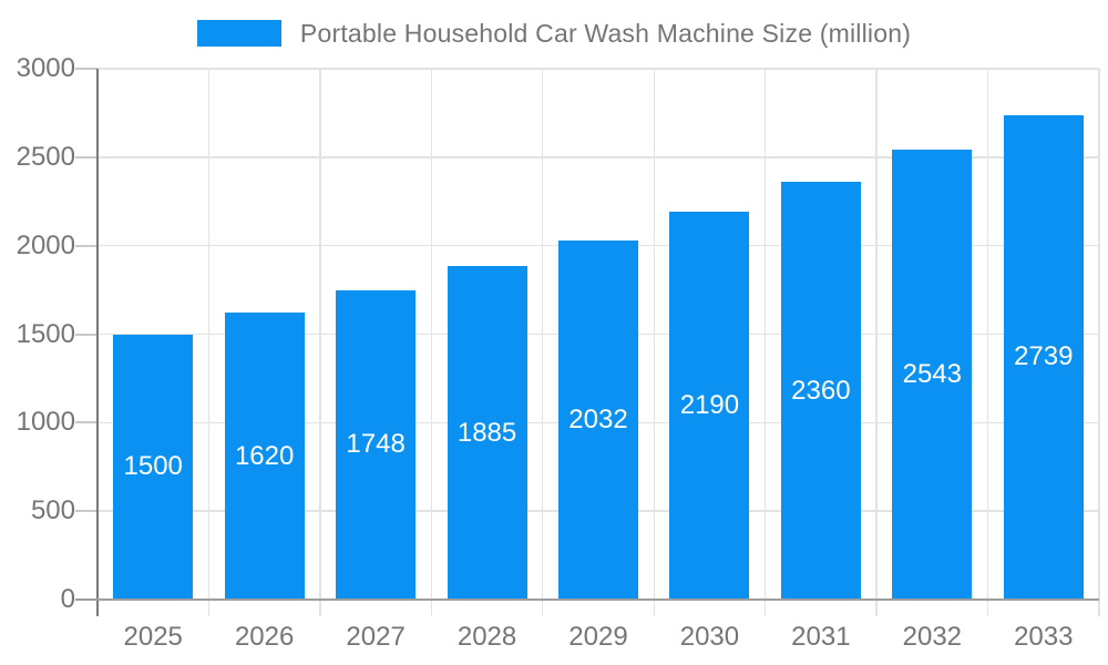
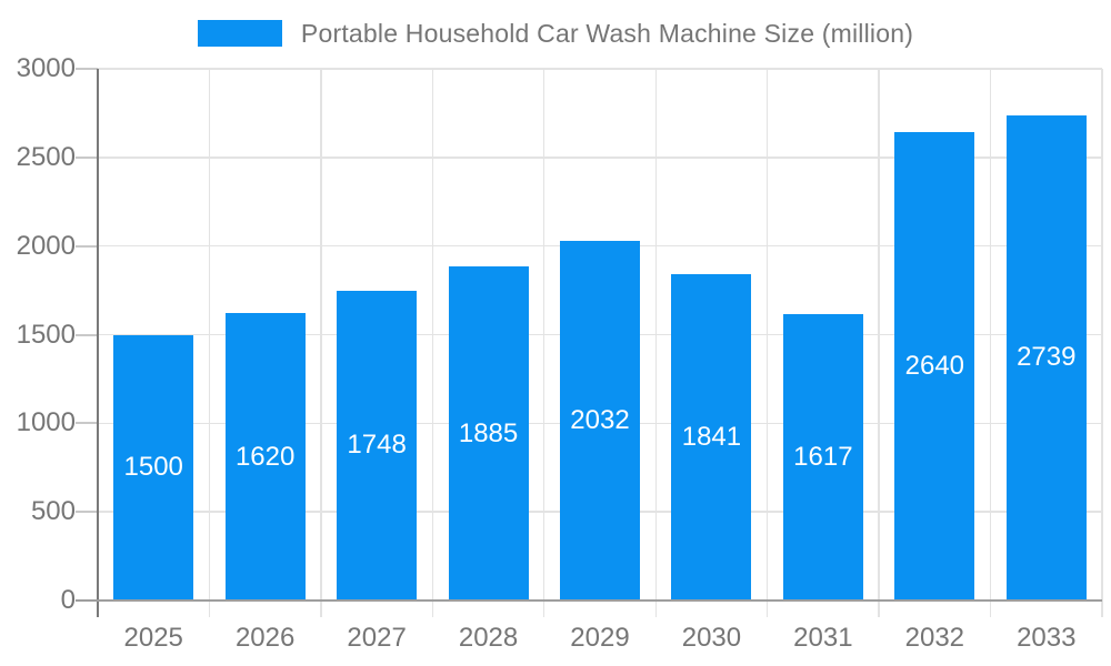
2030: 2190 -> 1841
2031: 2360 -> 1617
2032: 2543 -> 2640
